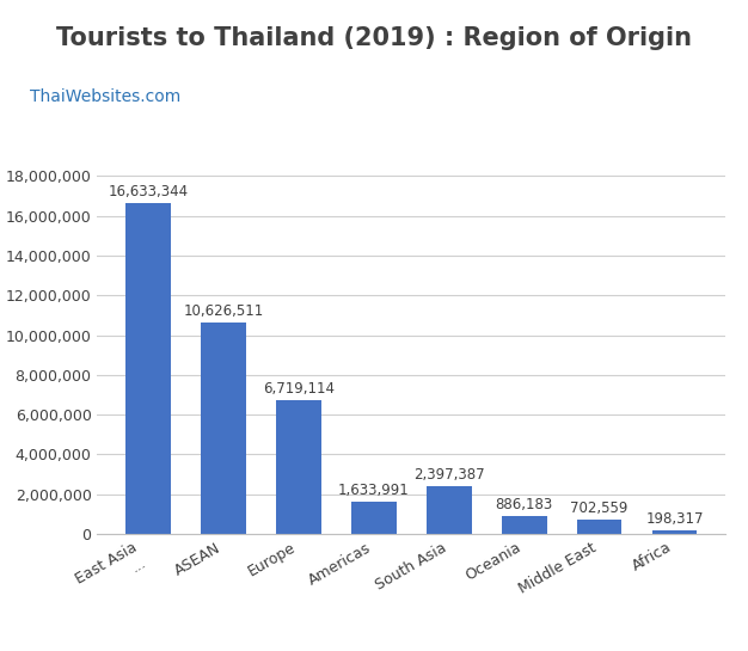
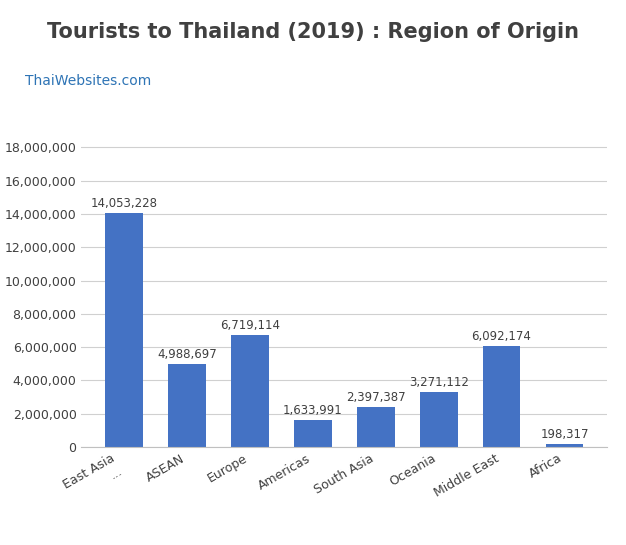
East Asia ...: 16,633,344 -> 14,053,228
ASEAN: 10,626,511 -> 4,988,697
Oceania: 886,183 -> 3,271,112
Middle East: 702,559 -> 6,092,174
